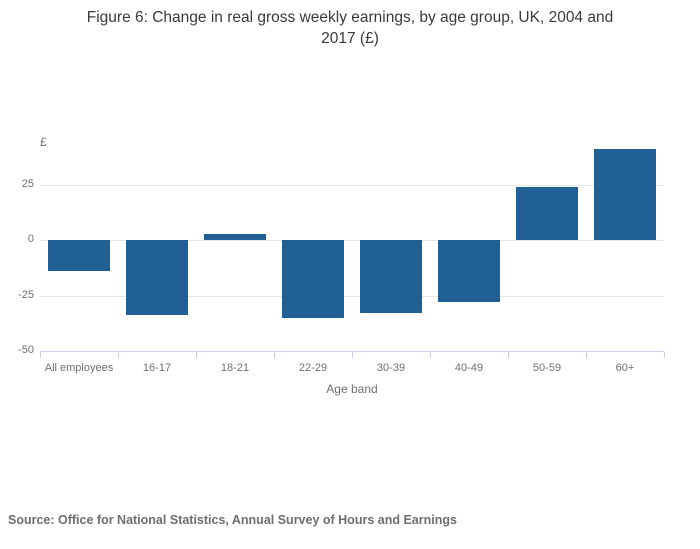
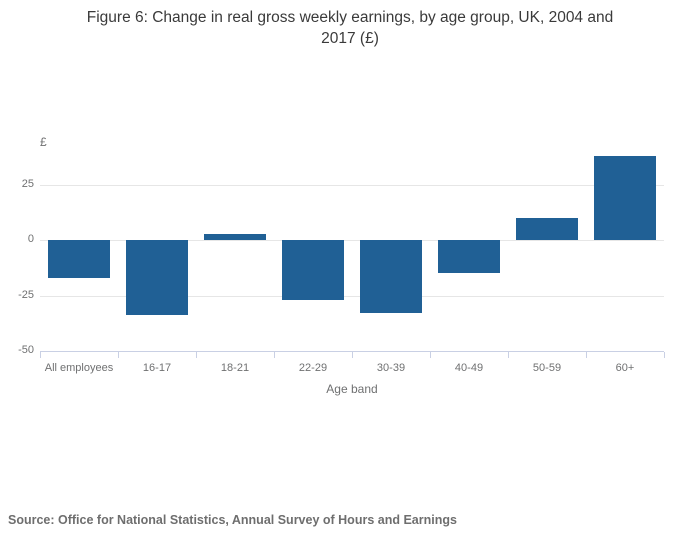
All employees: -14 -> -17
22-29: -35 -> -27
40-49: -28 -> -15
50-59: 24 -> 10
60+: 41 -> 38
